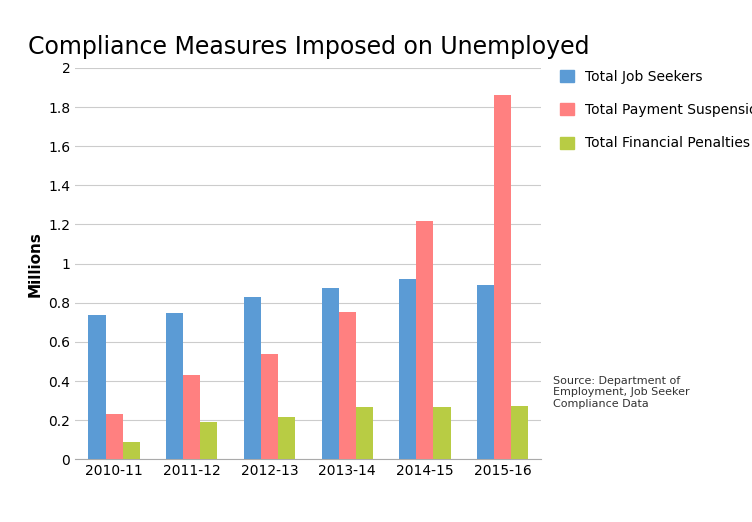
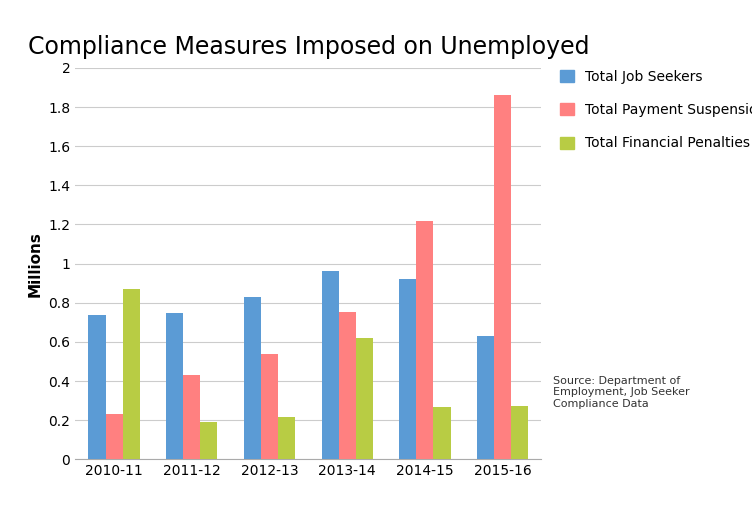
Total Financial Penalties/2010-11: 0.09 -> 0.87
Total Job Seekers/2013-14: 0.88 -> 0.96
Total Financial Penalties/2013-14: 0.27 -> 0.62
Total Job Seekers/2015-16: 0.89 -> 0.63
